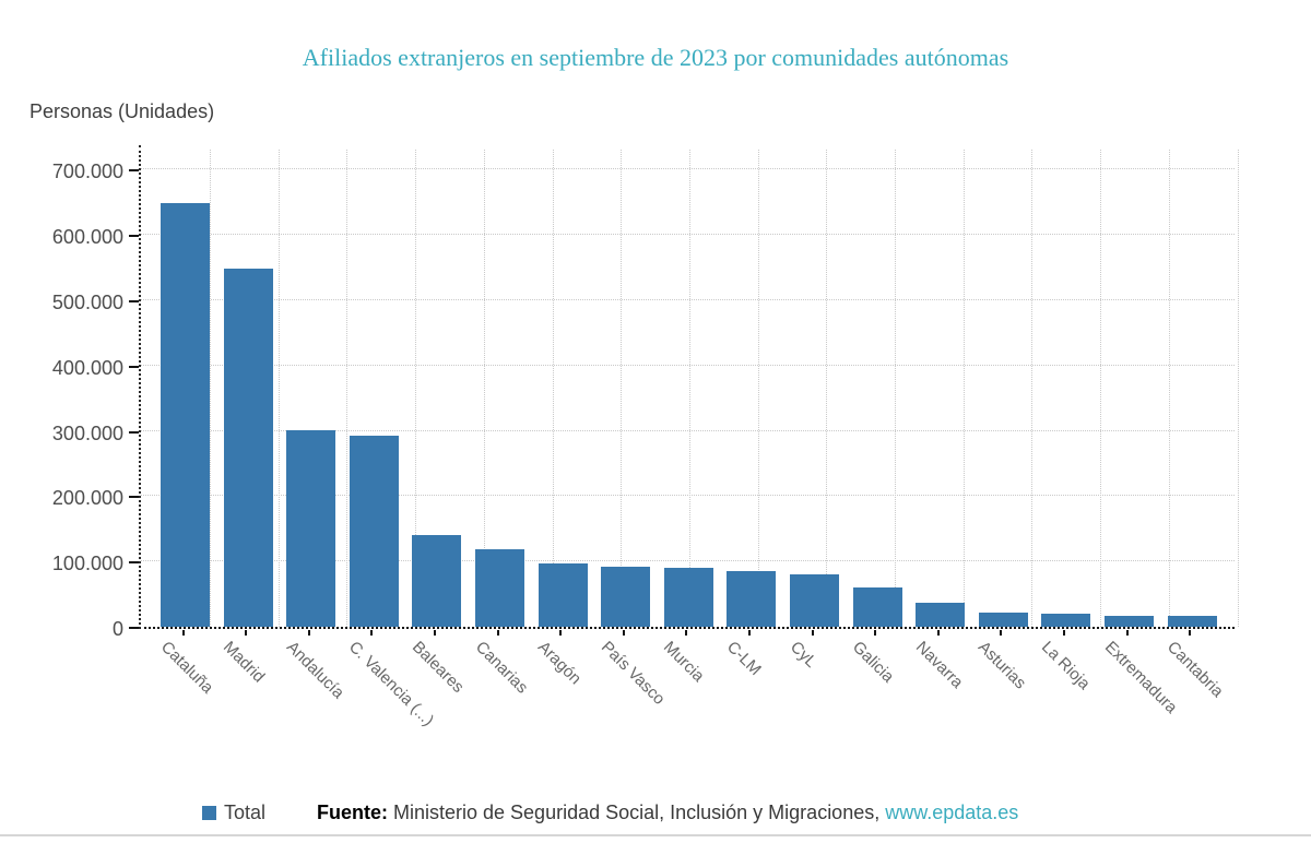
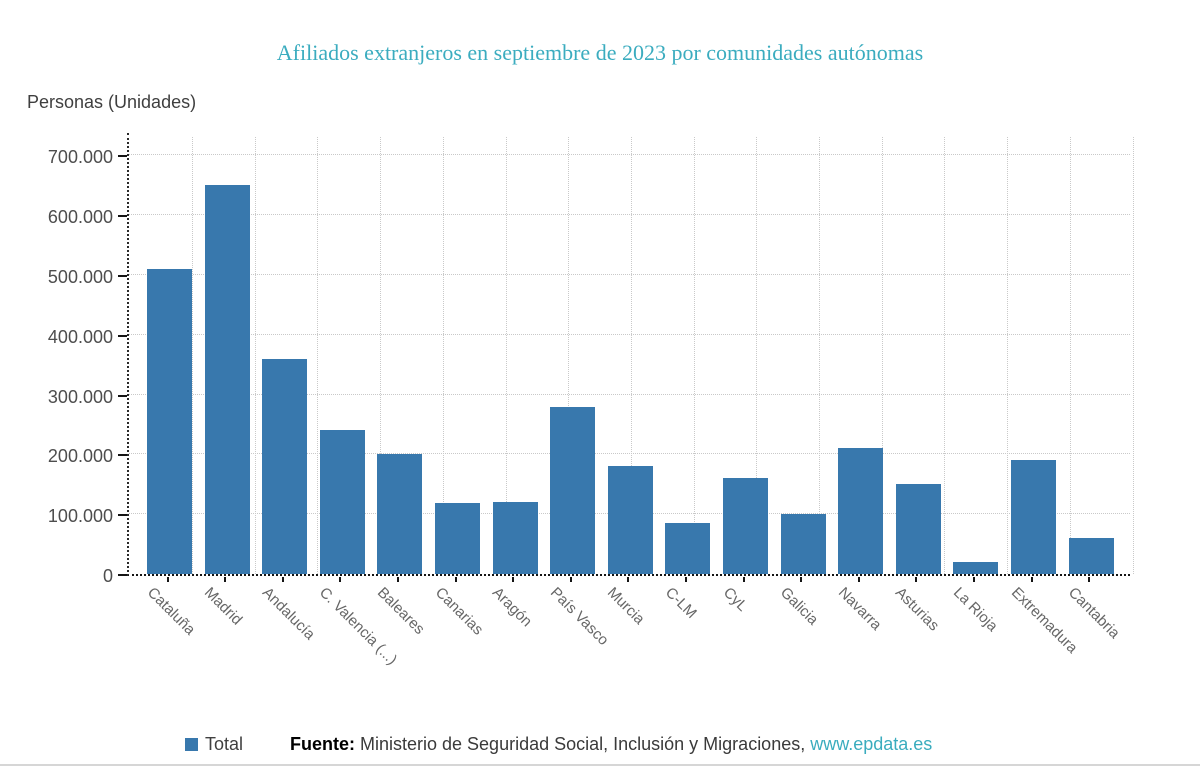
Cataluña: 650000 -> 510000
Madrid: 550000 -> 650000
Andalucía: 300000 -> 360000
C. Valencia (...): 290000 -> 240000
Baleares: 140000 -> 200000
Aragón: 100000 -> 120000
País Vasco: 90000 -> 280000
Murcia: 90000 -> 180000
CyL: 80000 -> 160000
Galicia: 60000 -> 100000
Navarra: 40000 -> 210000
Asturias: 20000 -> 150000
Extremadura: 20000 -> 190000
Cantabria: 20000 -> 60000
